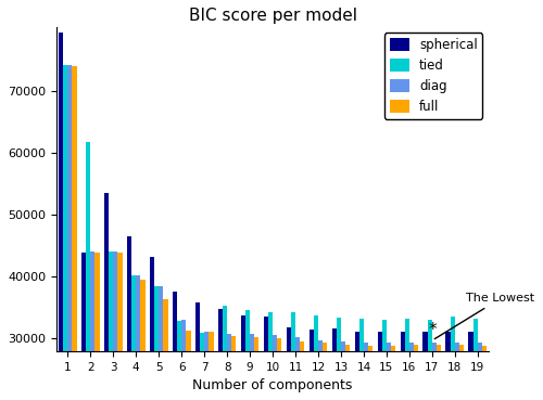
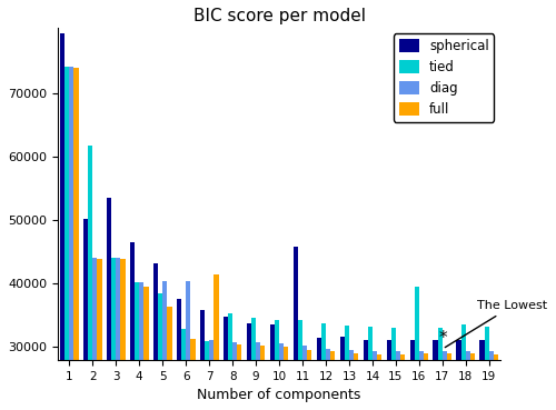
spherical/2: 44000 -> 50200
diag/5: 38400 -> 40400
diag/6: 33000 -> 40400
full/7: 31200 -> 41400
spherical/11: 31800 -> 45800
tied/16: 33200 -> 39600
